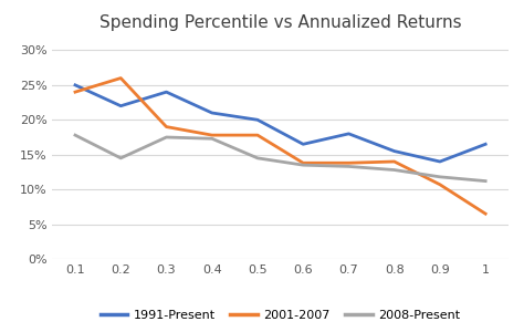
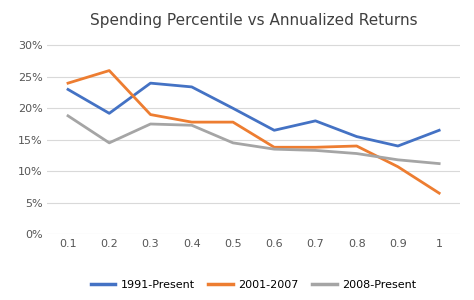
1991-Present/0.1: 25.0% -> 23.0%
2008-Present/0.1: 17.8% -> 18.8%
1991-Present/0.2: 22.0% -> 19.2%
1991-Present/0.4: 21.0% -> 23.4%
